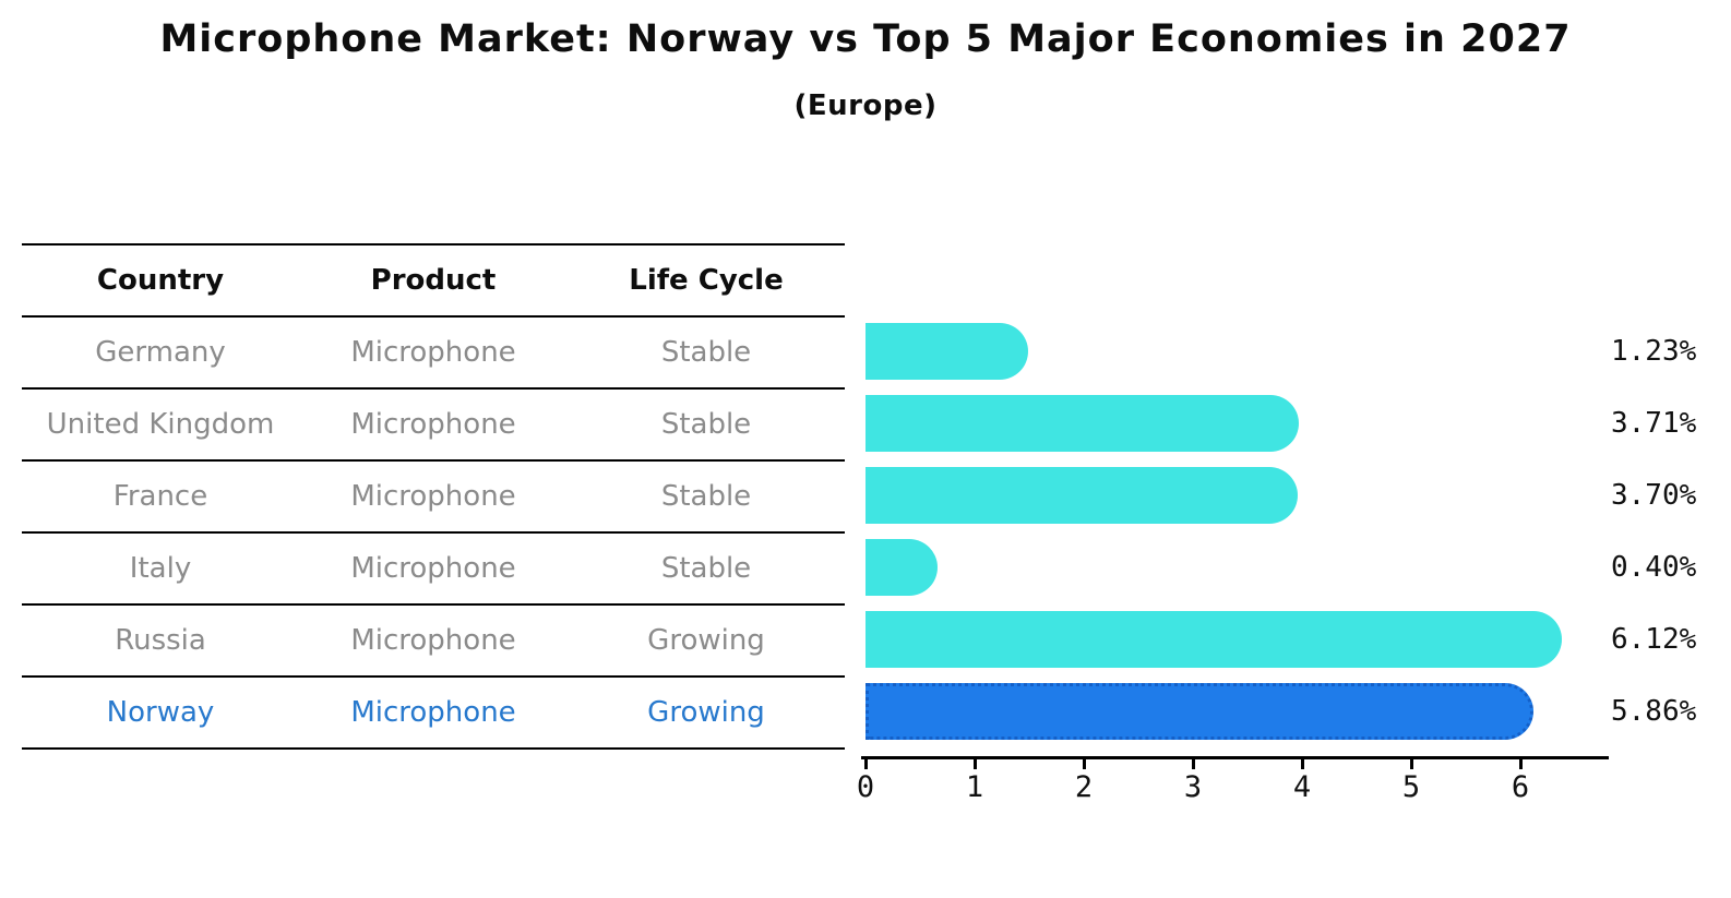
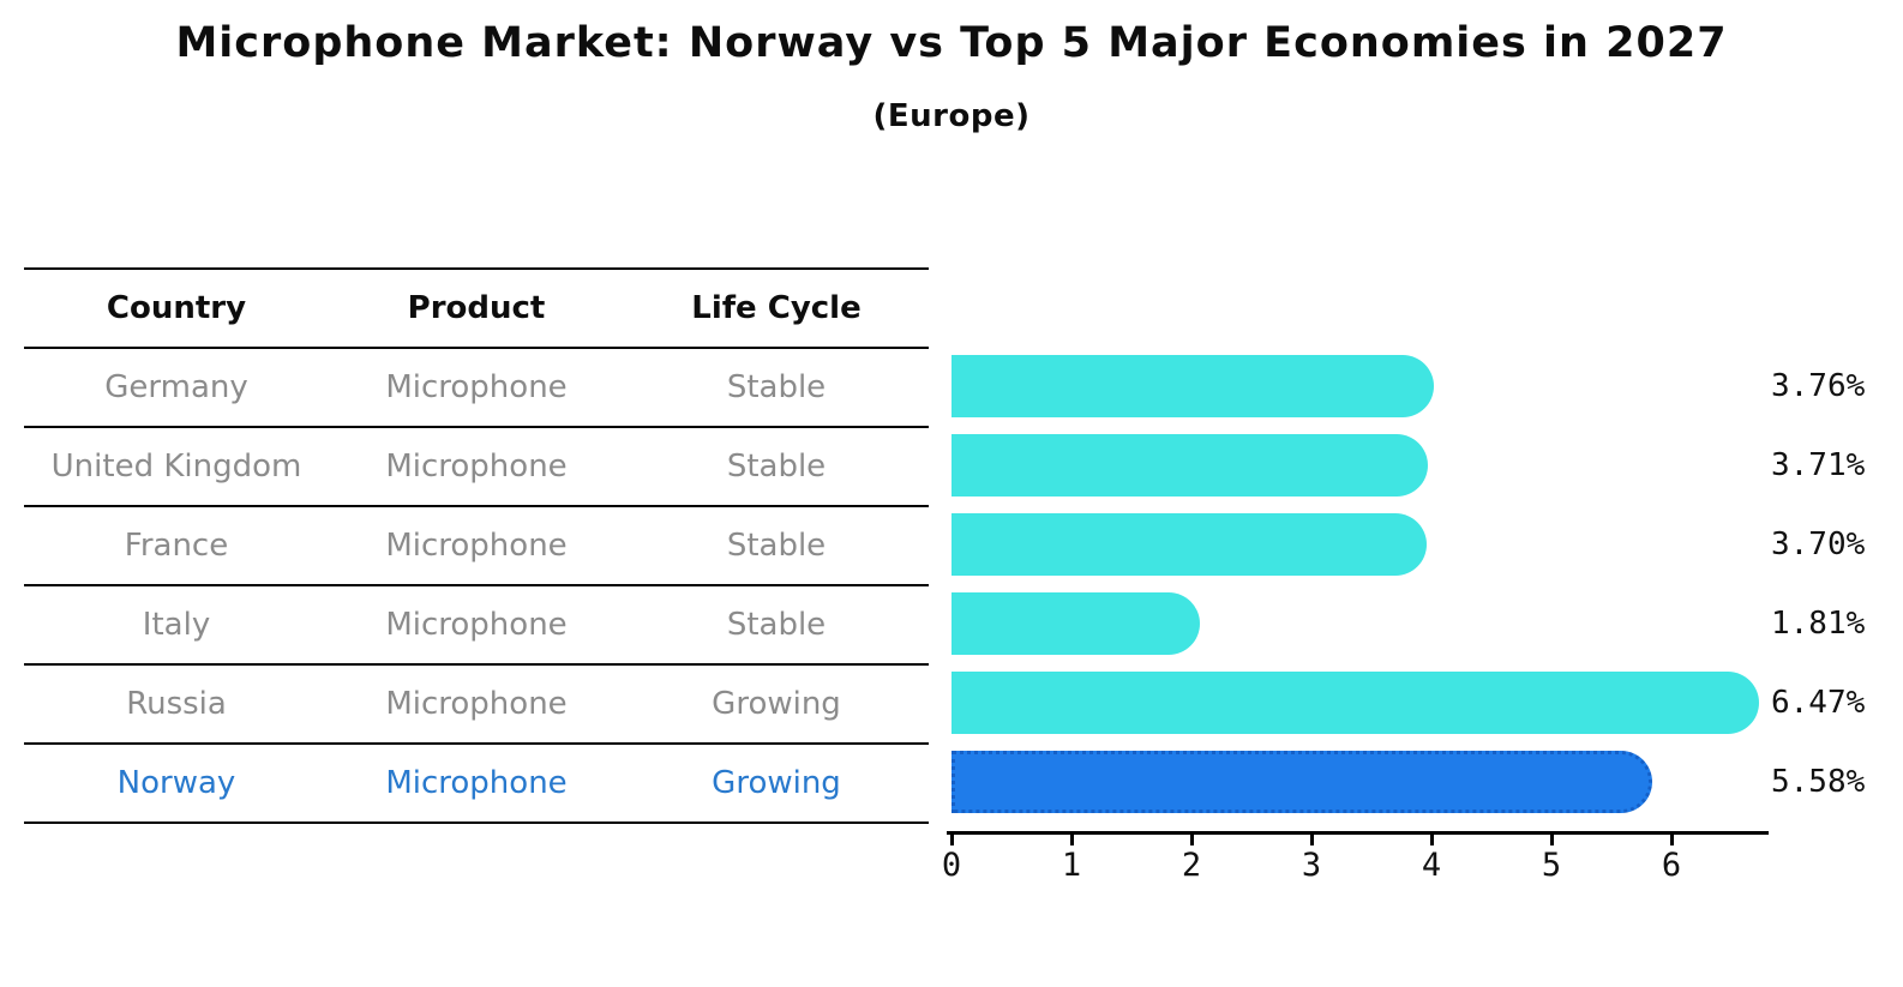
Germany: 1.23% -> 3.76%
Italy: 0.40% -> 1.81%
Russia: 6.12% -> 6.47%
Norway: 5.86% -> 5.58%
